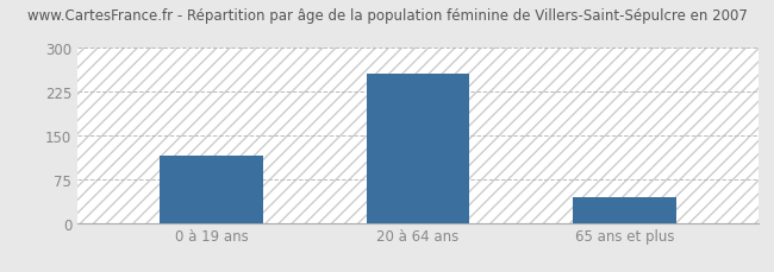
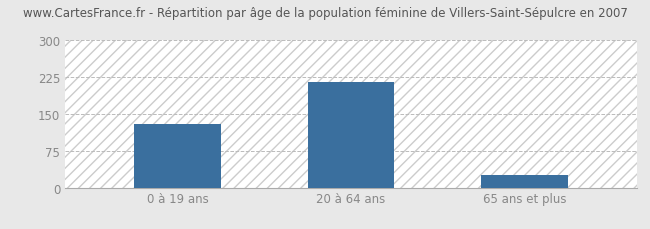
0 à 19 ans: 115 -> 130
20 à 64 ans: 255 -> 215
65 ans et plus: 45 -> 25
